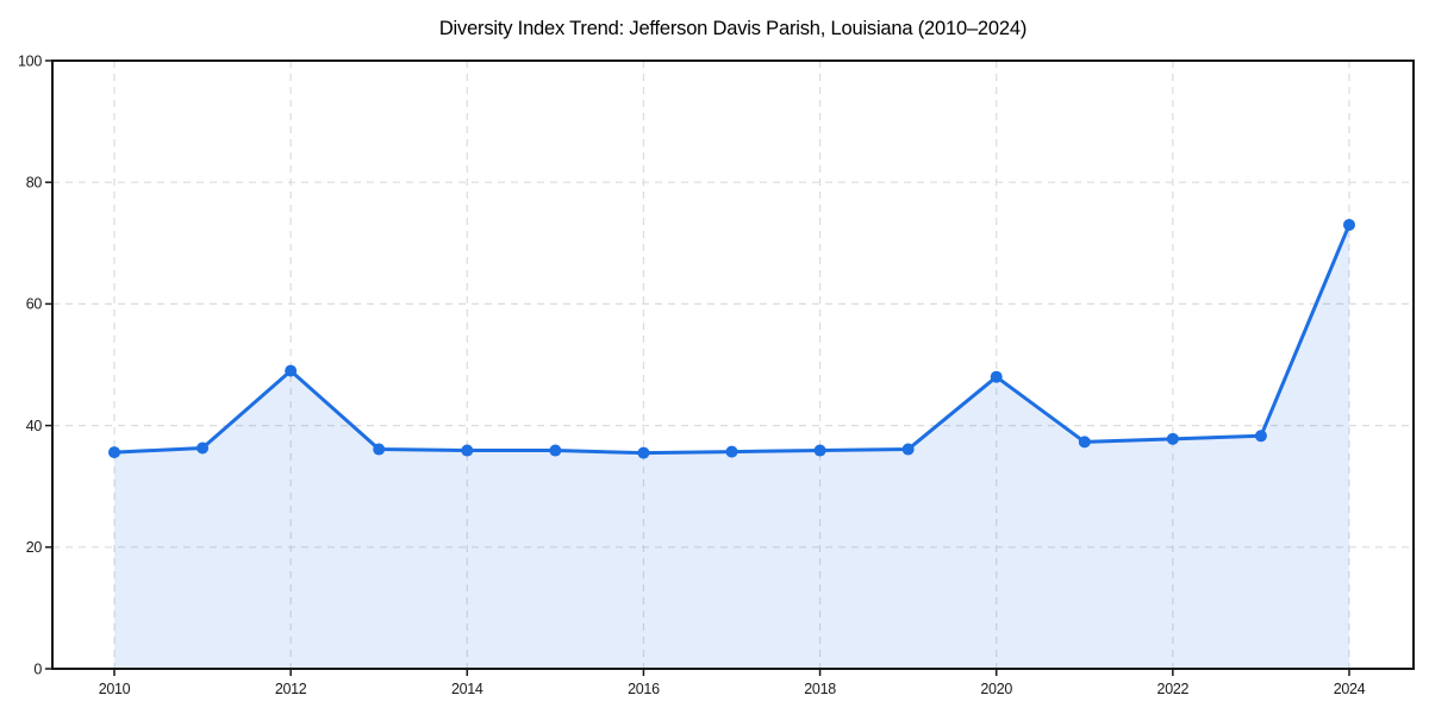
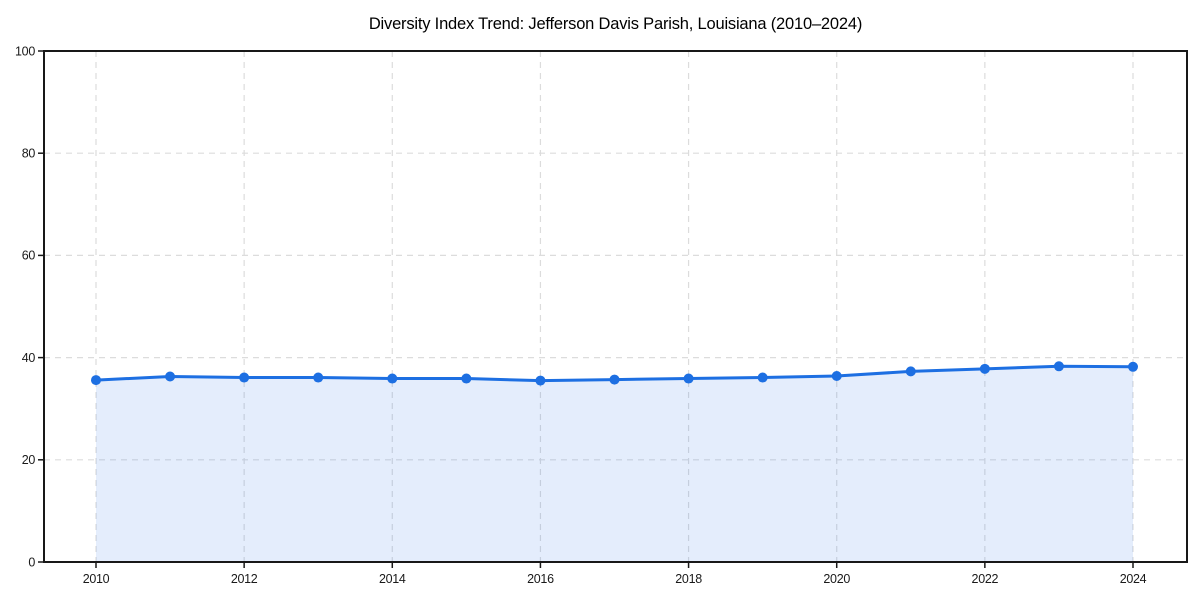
2012: 49 -> 36
2020: 48 -> 36
2024: 73 -> 38
